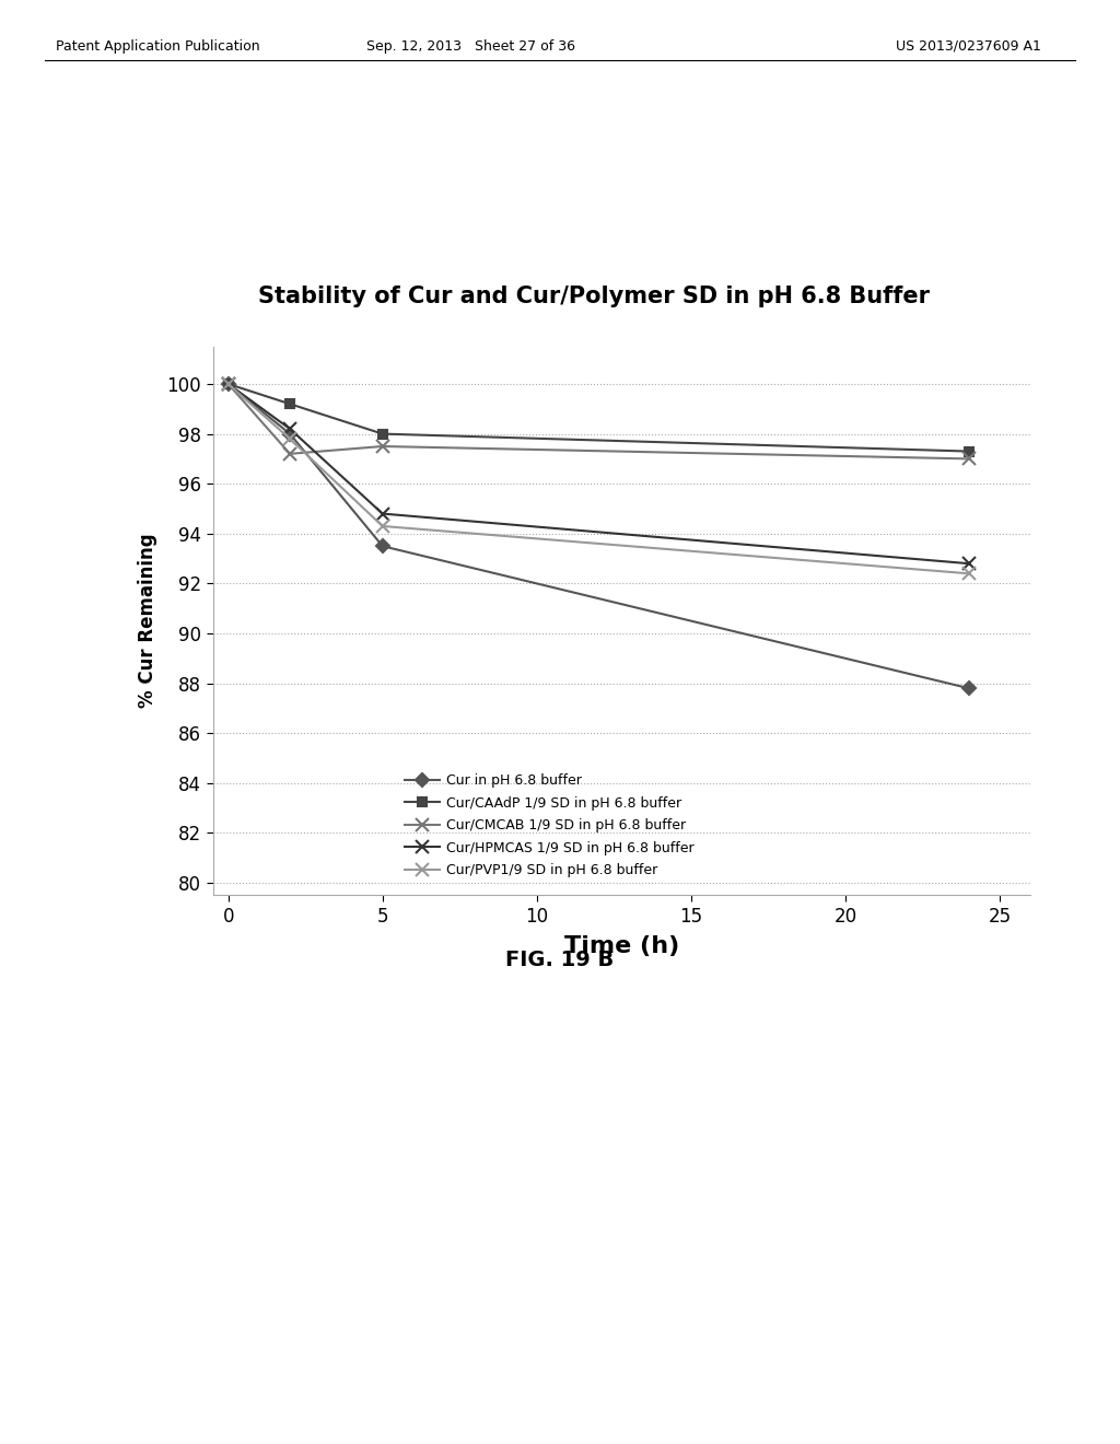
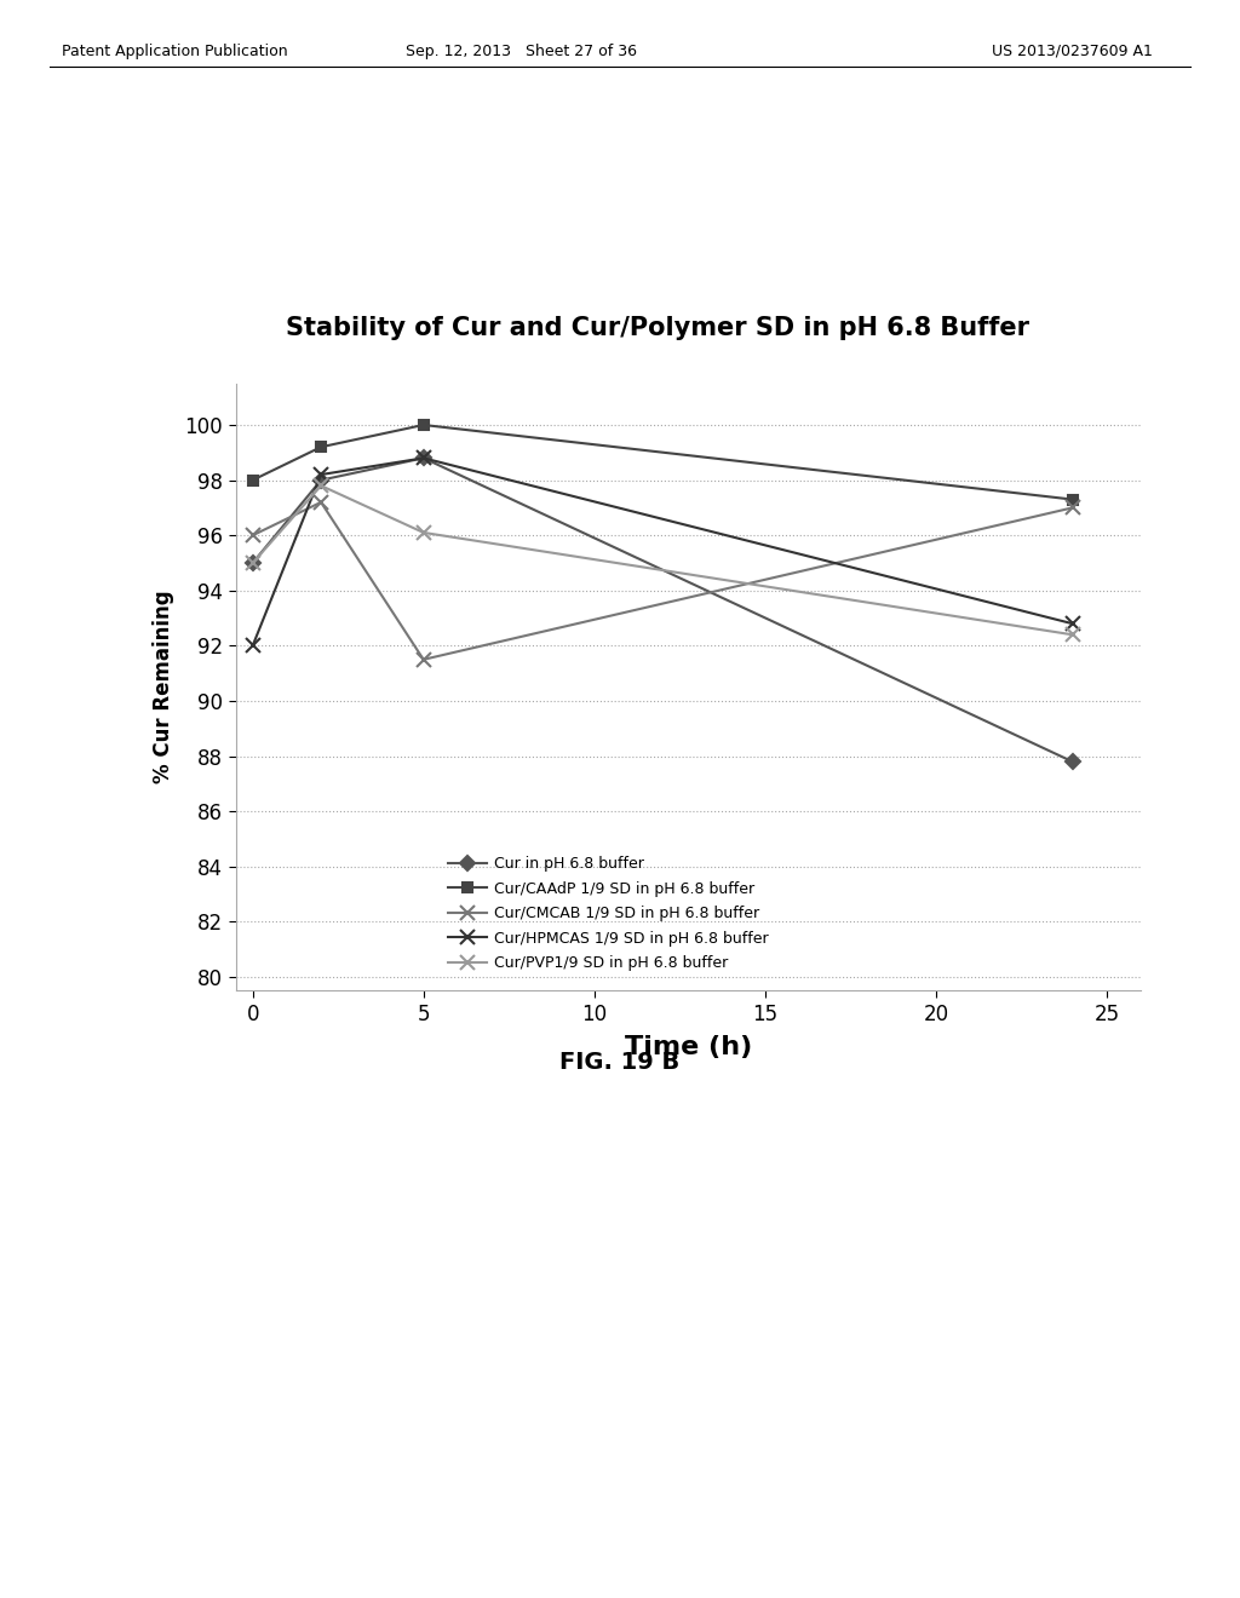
Cur in pH 6.8 buffer/0: 100.0 -> 95.0
Cur/CAAdP 1/9 SD in pH 6.8 buffer/0: 100.0 -> 98.0
Cur/CMCAB 1/9 SD in pH 6.8 buffer/0: 100.0 -> 96.0
Cur/HPMCAS 1/9 SD in pH 6.8 buffer/0: 100.0 -> 92.0
Cur/PVP1/9 SD in pH 6.8 buffer/0: 100.0 -> 95.0
Cur in pH 6.8 buffer/5: 93.5 -> 98.8
Cur/CAAdP 1/9 SD in pH 6.8 buffer/5: 98.0 -> 100.0
Cur/CMCAB 1/9 SD in pH 6.8 buffer/5: 97.5 -> 91.5
Cur/HPMCAS 1/9 SD in pH 6.8 buffer/5: 94.8 -> 98.8
Cur/PVP1/9 SD in pH 6.8 buffer/5: 94.3 -> 96.1
